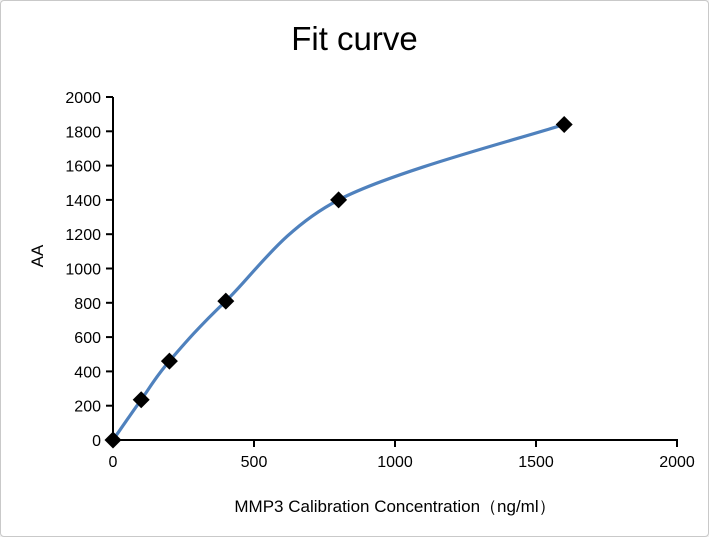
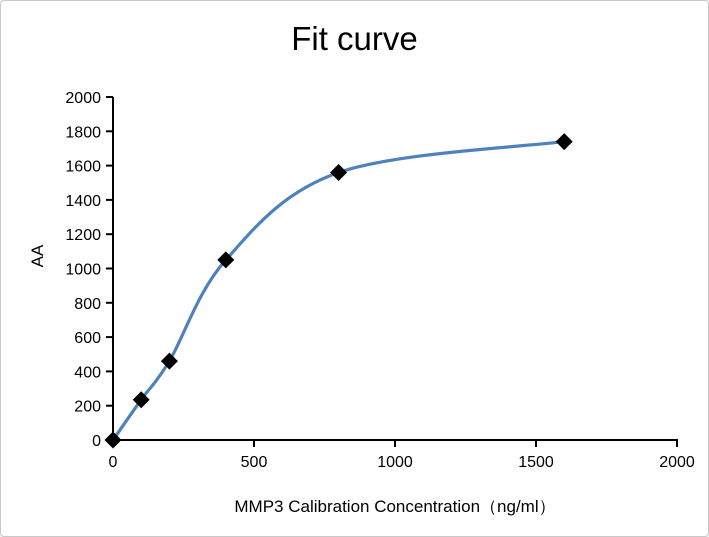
400: 810 -> 1050
800: 1400 -> 1560
1600: 1840 -> 1740
